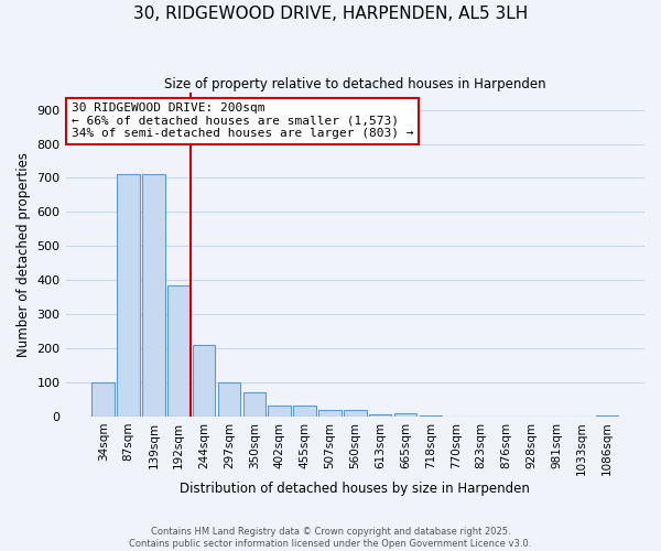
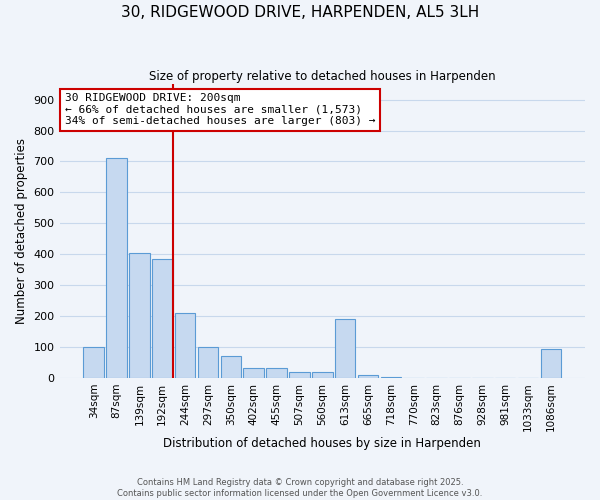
139sqm: 710 -> 405
613sqm: 5 -> 190
1086sqm: 2 -> 95
